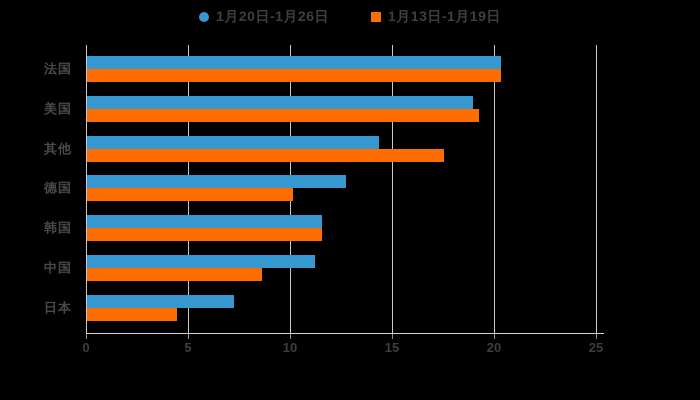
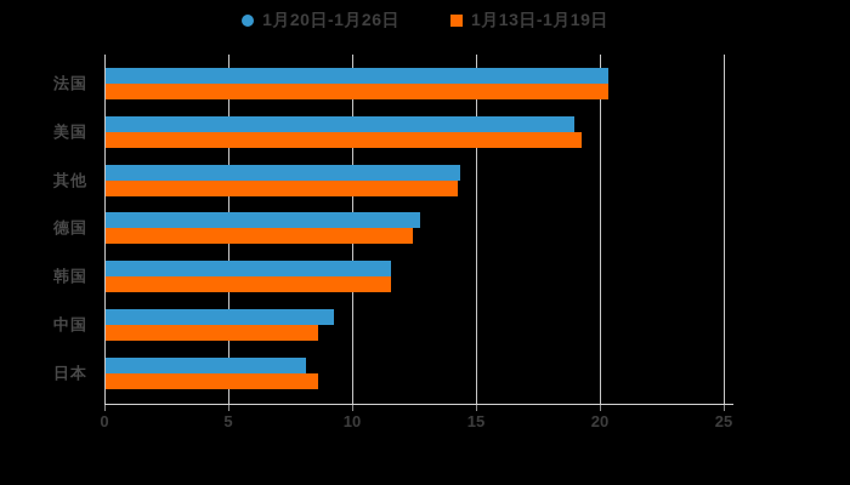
1月13日-1月19日/其他: 17.5 -> 14.2
1月13日-1月19日/德国: 10.1 -> 12.4
1月20日-1月26日/中国: 11.2 -> 9.2
1月20日-1月26日/日本: 7.2 -> 8.1
1月13日-1月19日/日本: 4.4 -> 8.6
